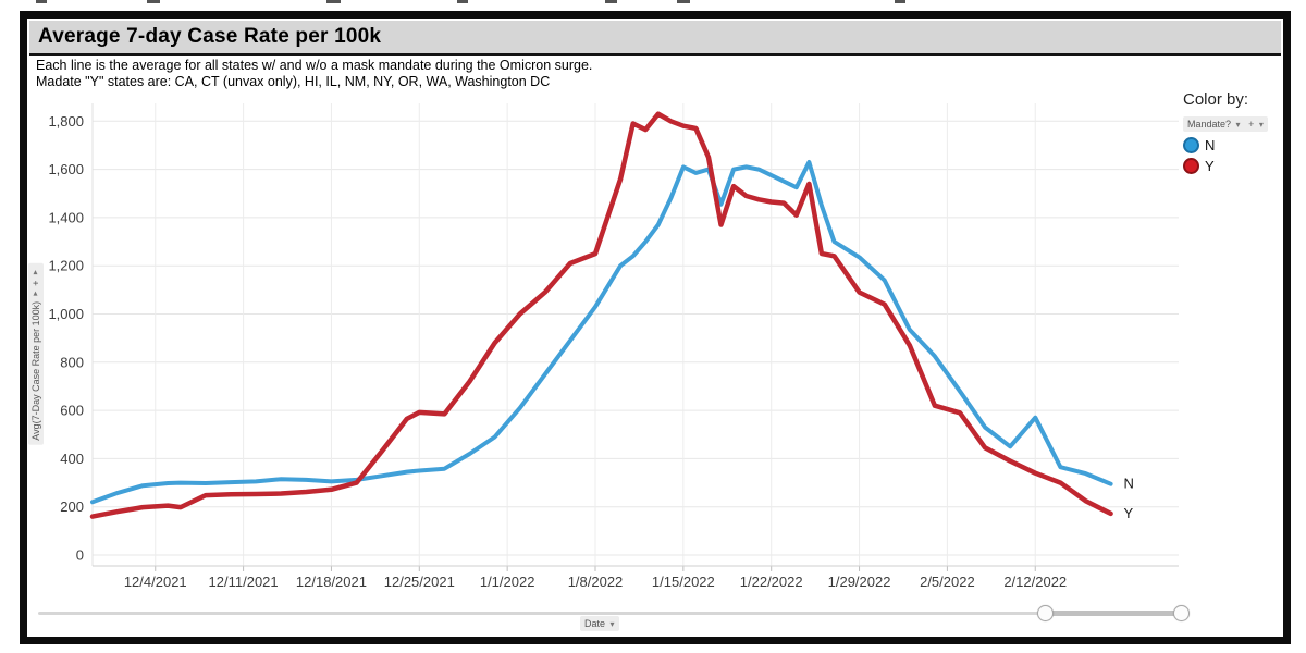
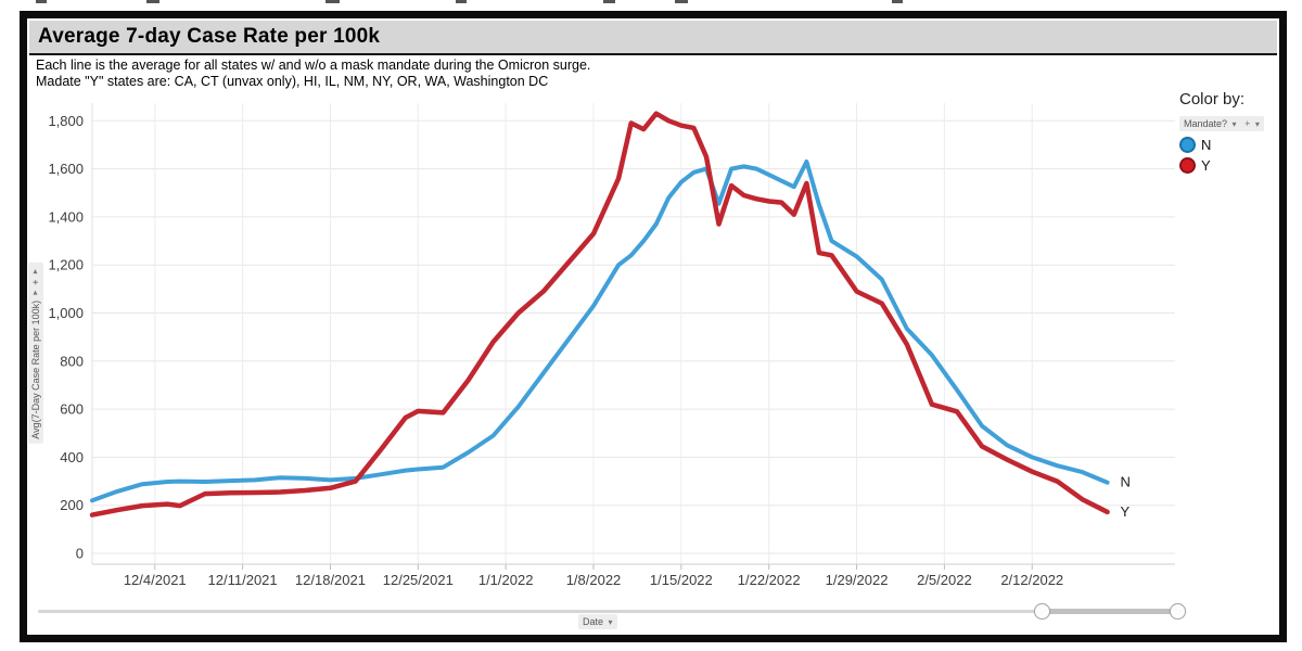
Y/1/8/2022: 1250 -> 1330
N/1/15/2022: 1610 -> 1540
N/2/12/2022: 570 -> 400
